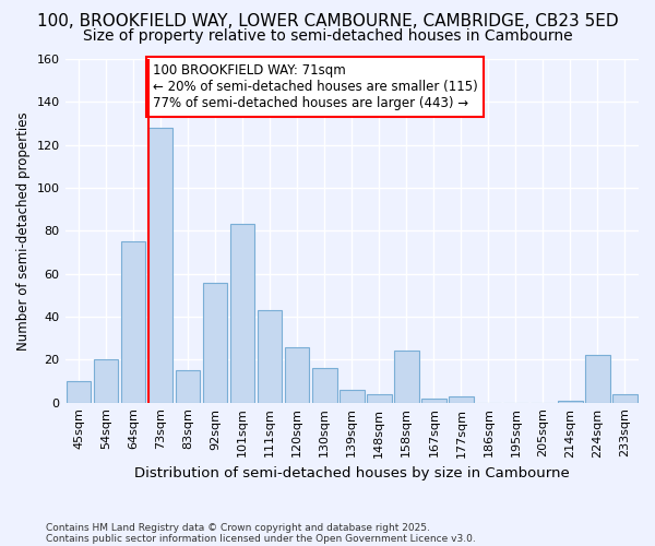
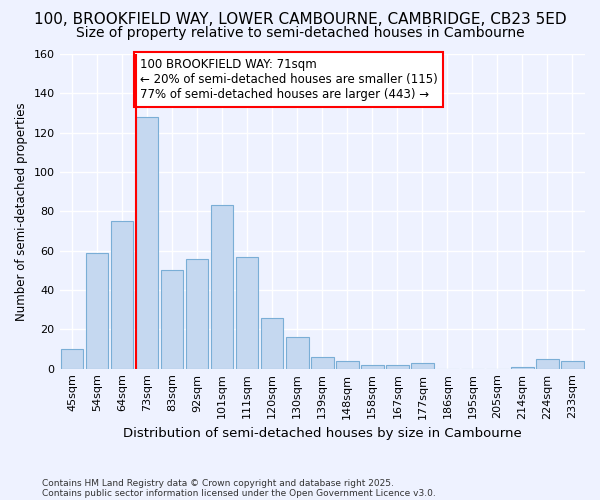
54sqm: 20 -> 59
83sqm: 15 -> 50
111sqm: 43 -> 57
158sqm: 24 -> 2
224sqm: 22 -> 5
